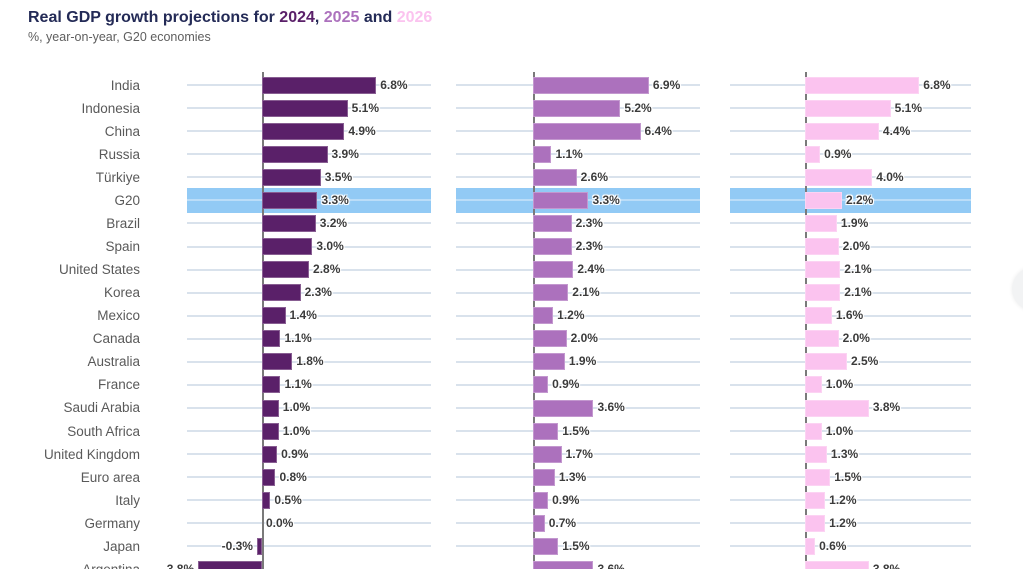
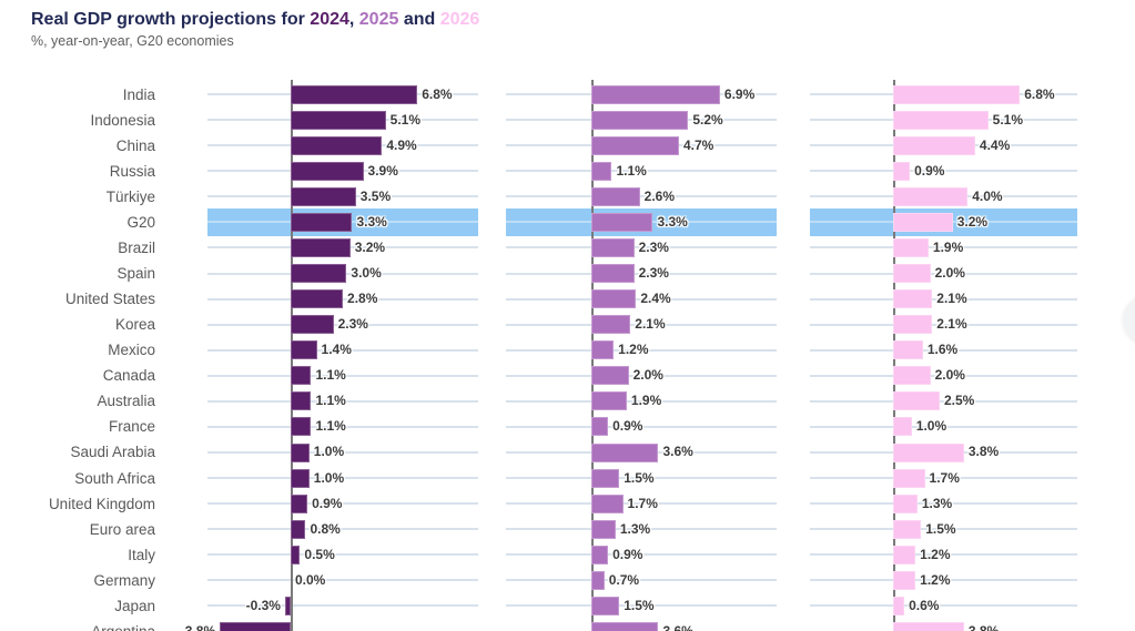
2025/China: 6.4% -> 4.7%
2026/G20: 2.2% -> 3.2%
2024/Australia: 1.8% -> 1.1%
2026/South Africa: 1.0% -> 1.7%
